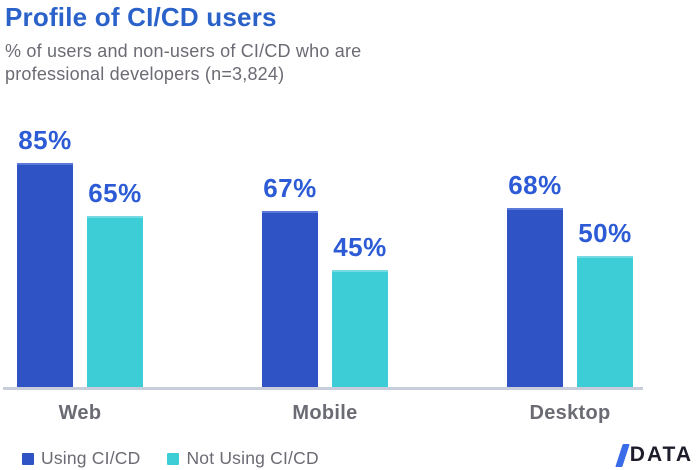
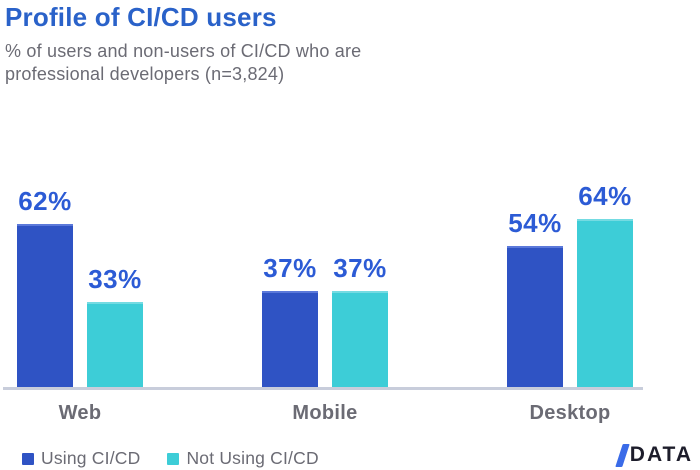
Using CI/CD/Web: 85% -> 62%
Not Using CI/CD/Web: 65% -> 33%
Using CI/CD/Mobile: 67% -> 37%
Not Using CI/CD/Mobile: 45% -> 37%
Using CI/CD/Desktop: 68% -> 54%
Not Using CI/CD/Desktop: 50% -> 64%
